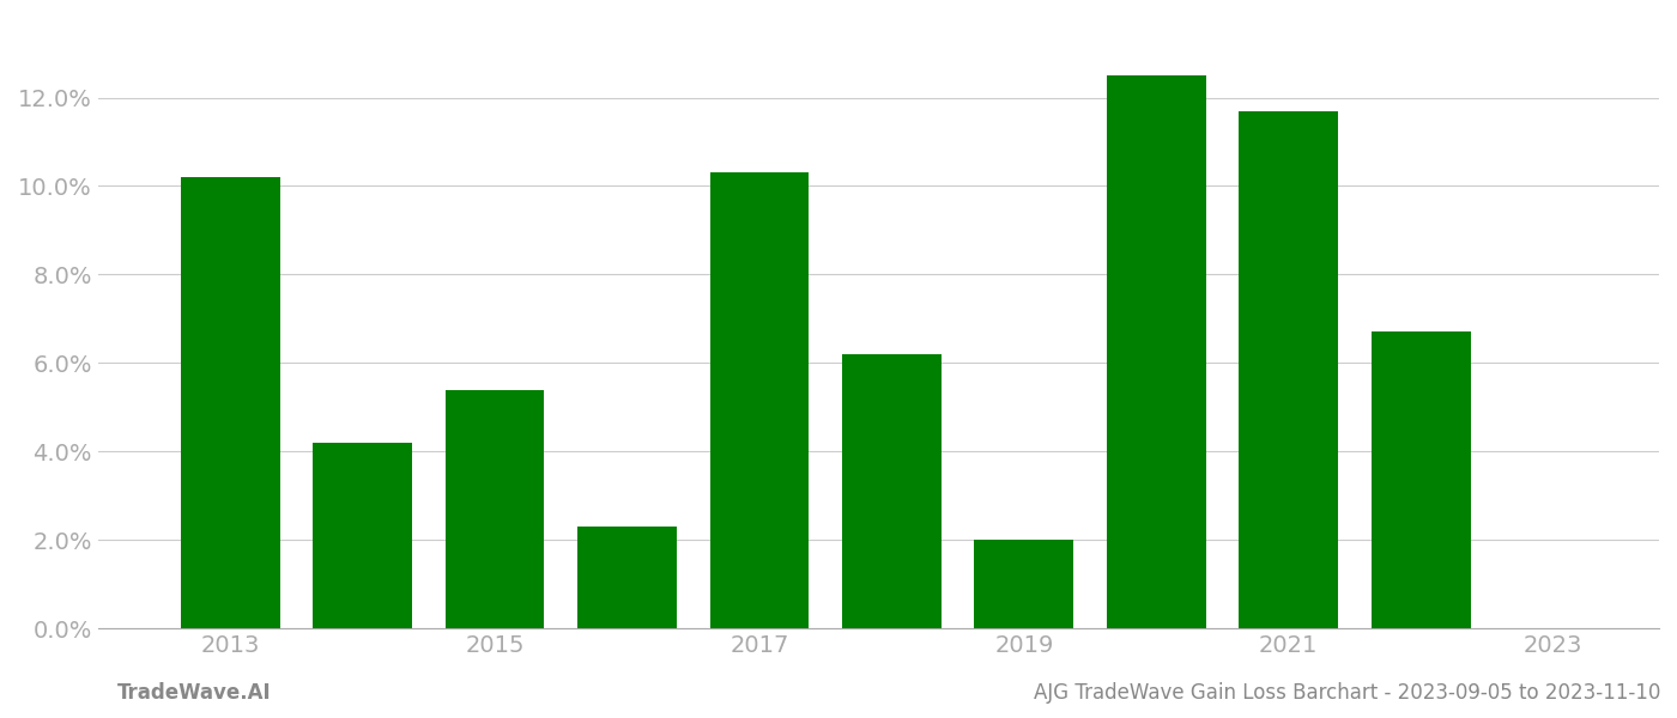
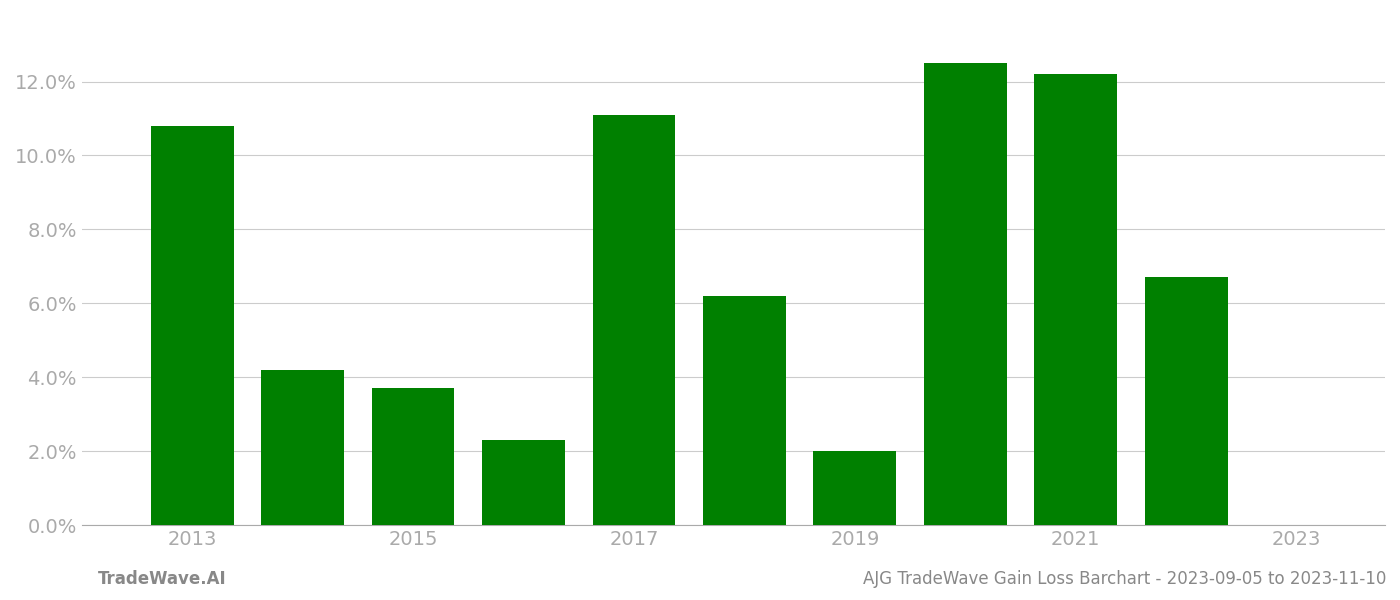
2013: 10.2% -> 10.8%
2015: 5.4% -> 3.7%
2017: 10.3% -> 11.1%
2021: 11.7% -> 12.2%
